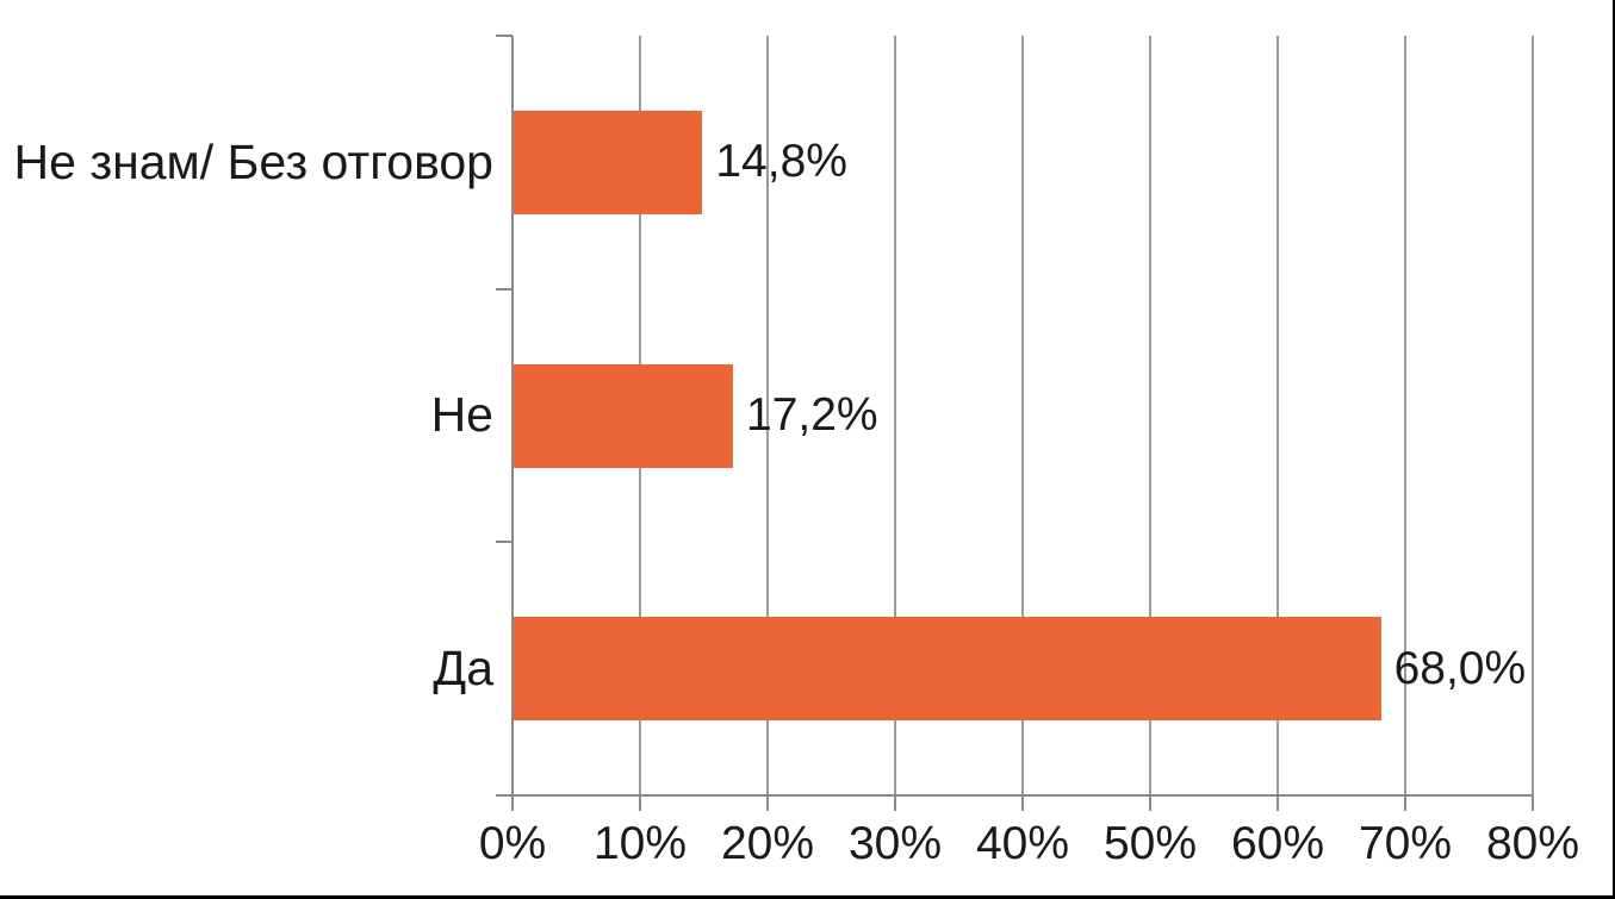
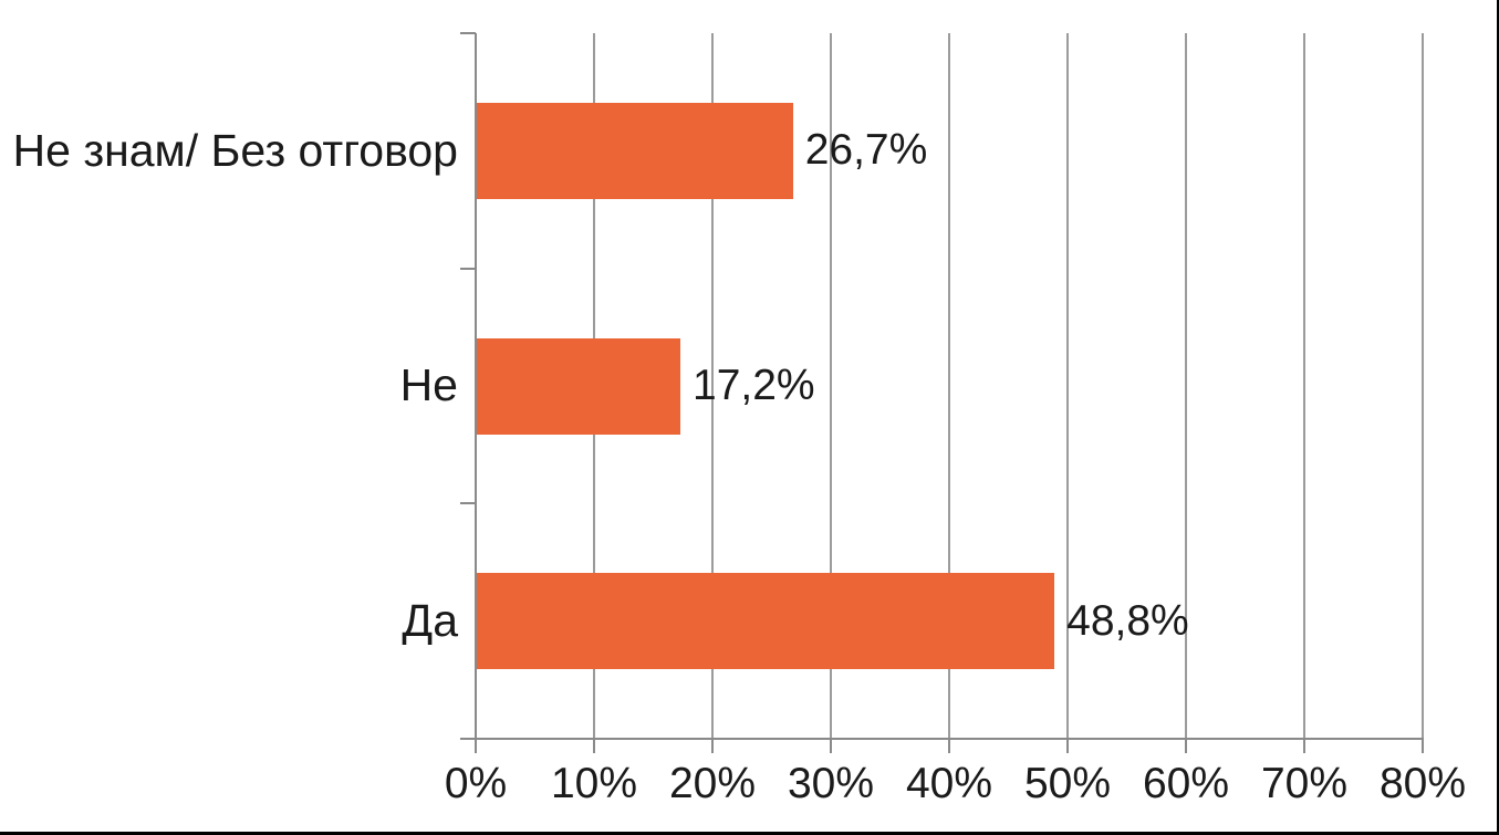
Не знам/ Без отговор: 14,8% -> 26,7%
Да: 68,0% -> 48,8%
